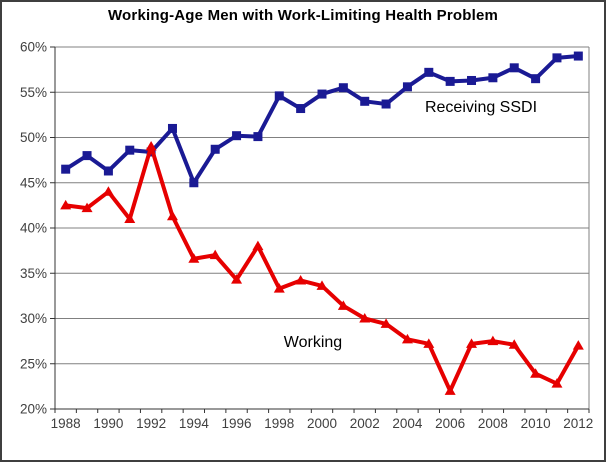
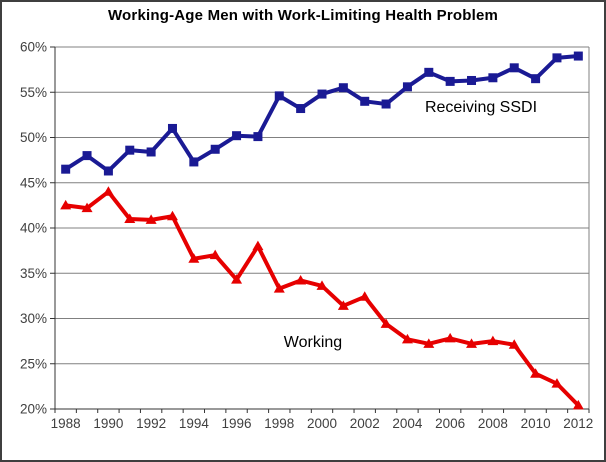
Working/1992: 49% -> 41%
Receiving SSDI/1994: 45% -> 47%
Working/2002: 30% -> 32%
Working/2006: 22% -> 28%
Working/2012: 27% -> 20%
